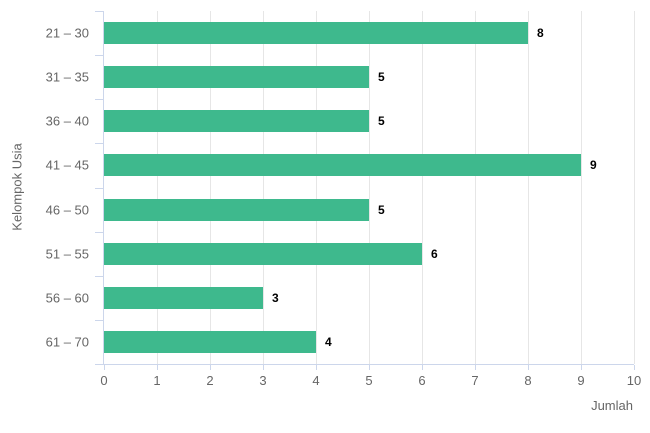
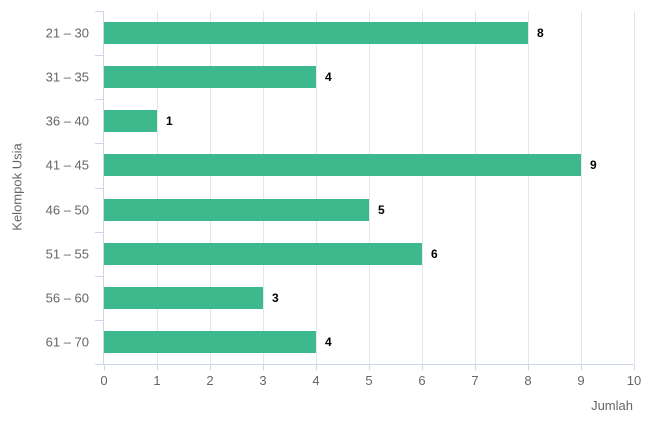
31 – 35: 5 -> 4
36 – 40: 5 -> 1
